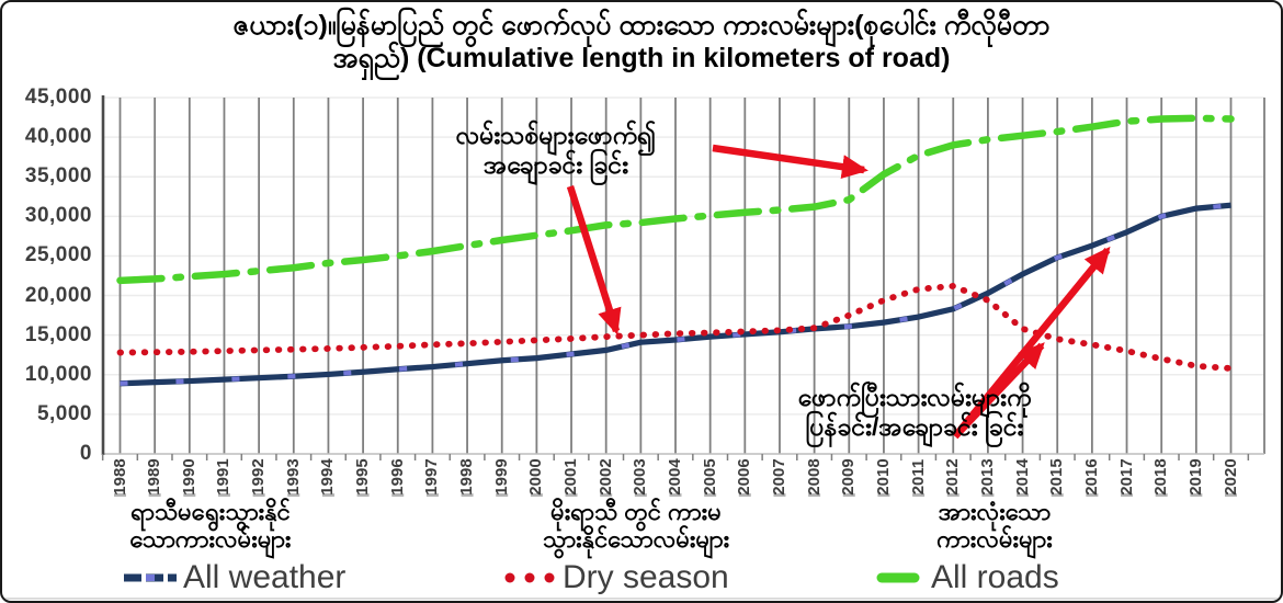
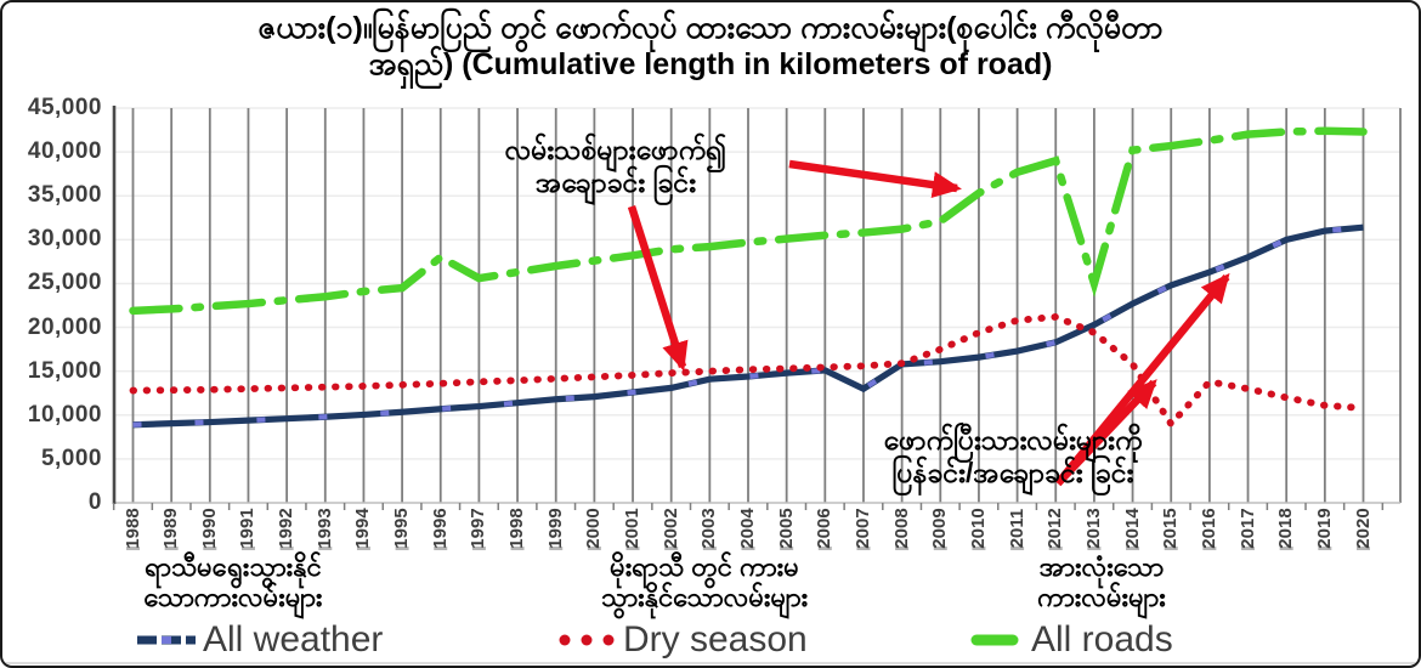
All roads/1996: 25000 -> 28000
All weather/2007: 15000 -> 13000
All roads/2013: 40000 -> 25000
Dry season/2015: 14000 -> 9000
